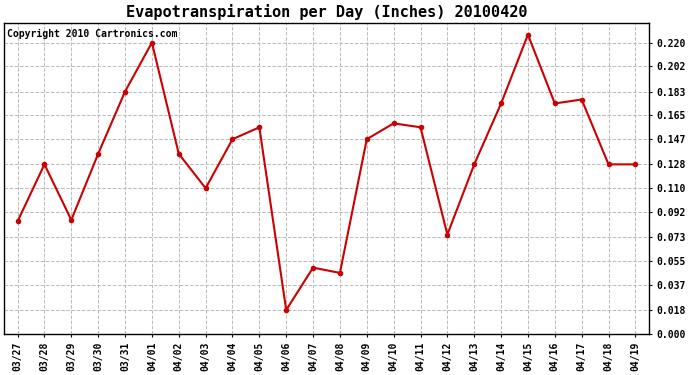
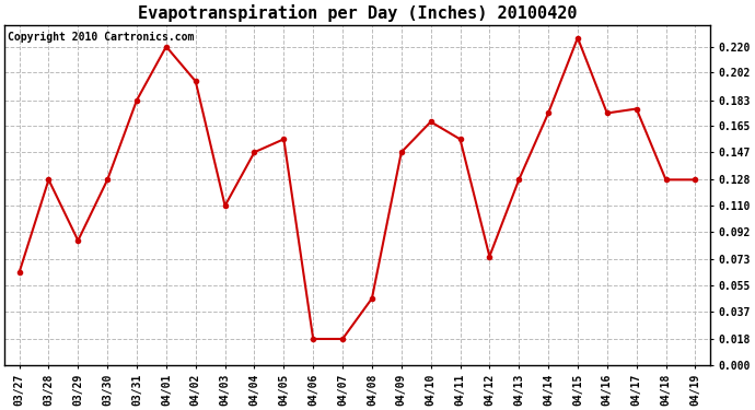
03/27: 0.085 -> 0.064
03/30: 0.136 -> 0.128
04/02: 0.136 -> 0.196
04/07: 0.050 -> 0.018
04/10: 0.159 -> 0.168
